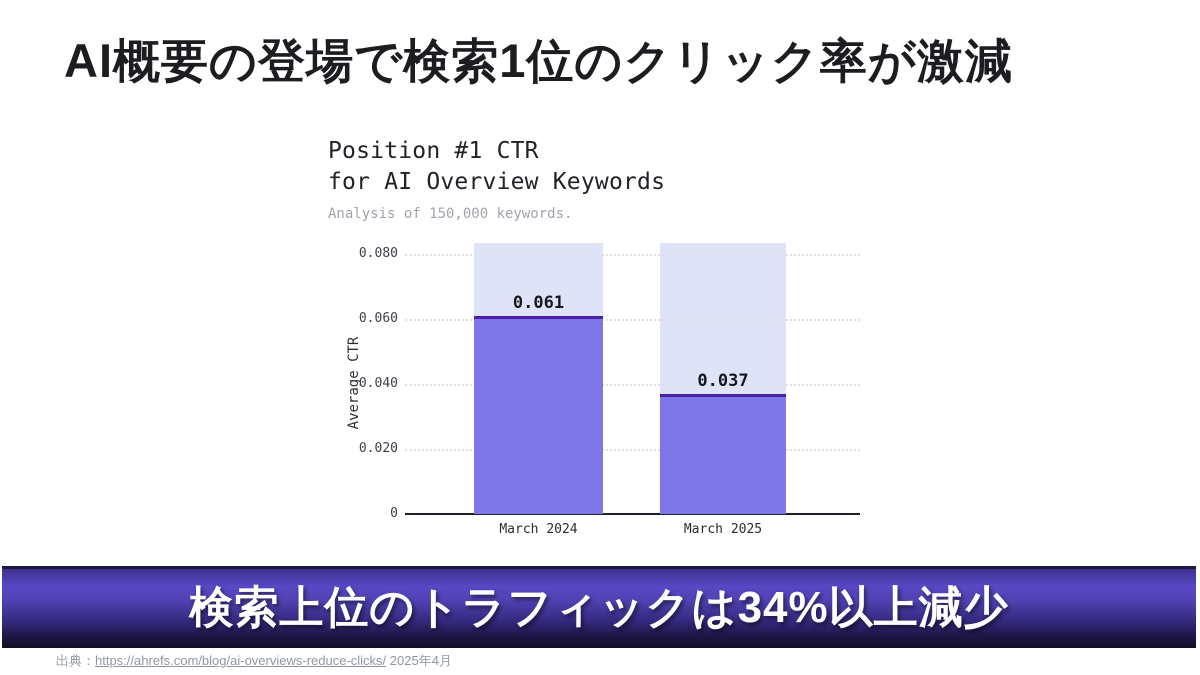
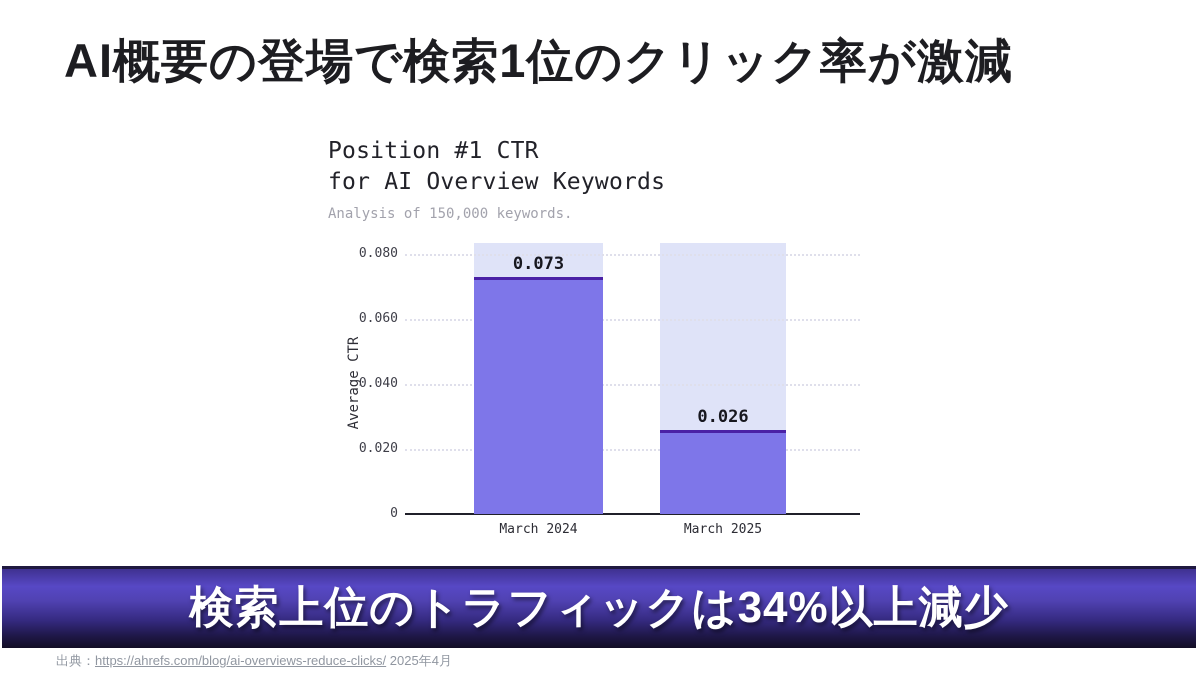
March 2024: 0.061 -> 0.073
March 2025: 0.037 -> 0.026
